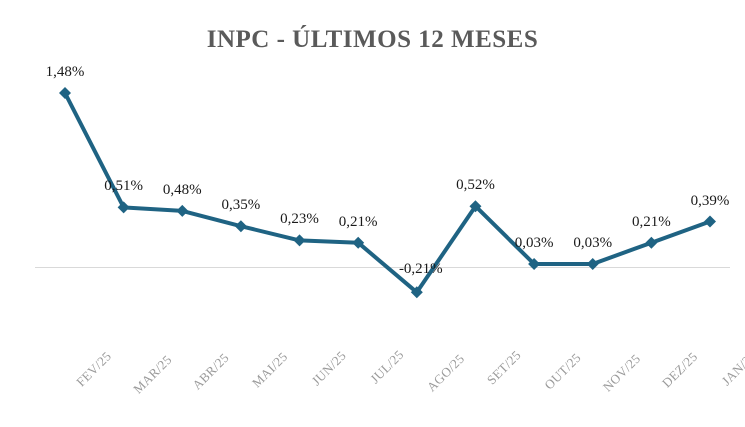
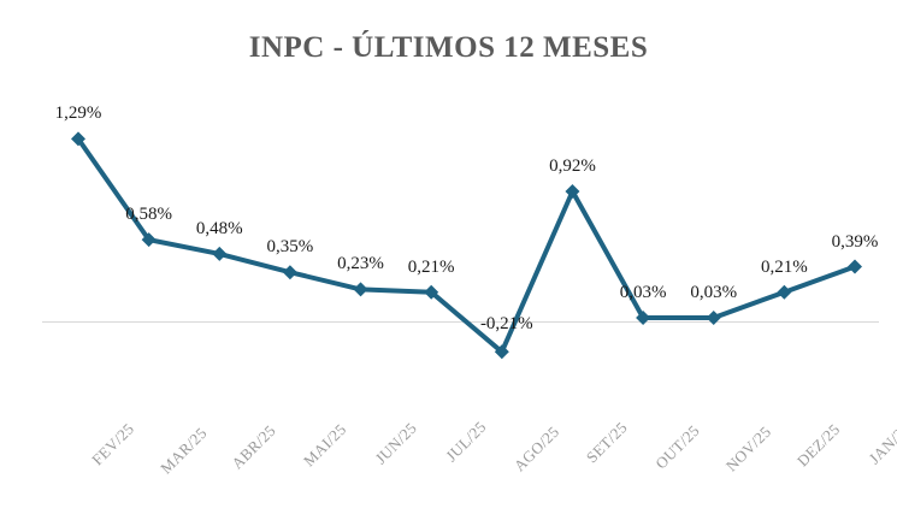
FEV/25: 1,48% -> 1,29%
MAR/25: 0,51% -> 0,58%
SET/25: 0,52% -> 0,92%
